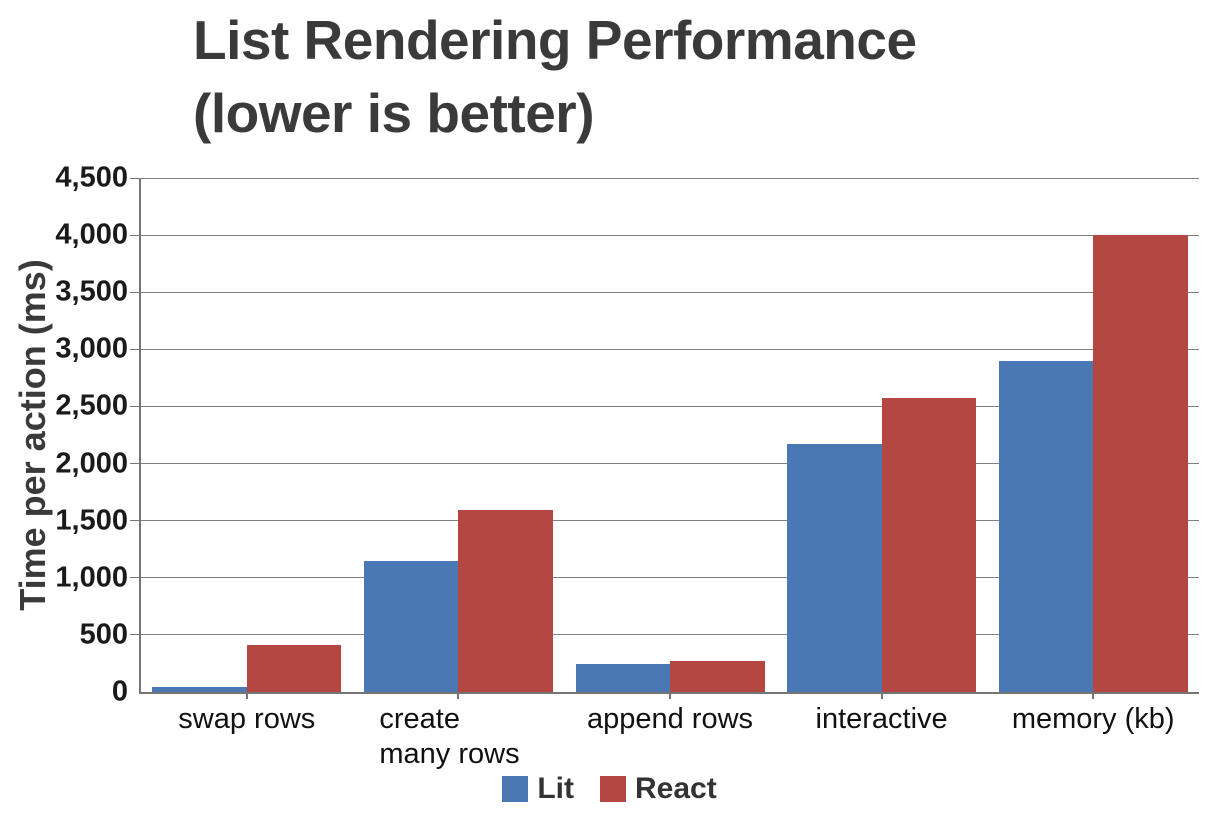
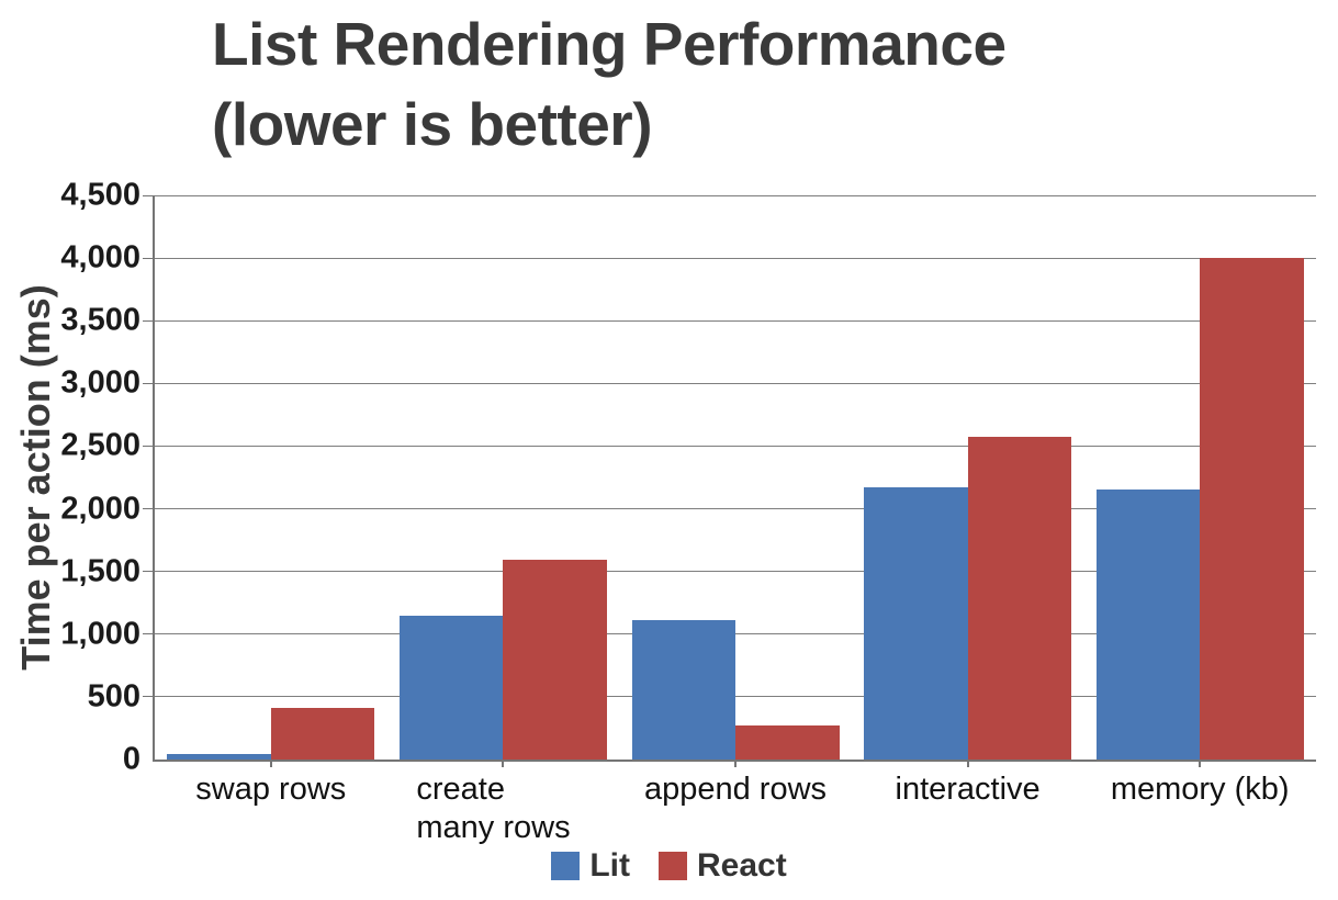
Lit/append rows: 240 -> 1110
Lit/memory (kb): 2900 -> 2150
